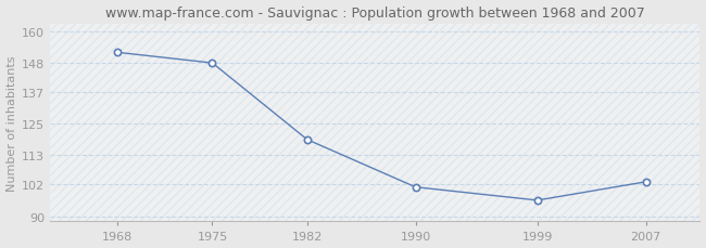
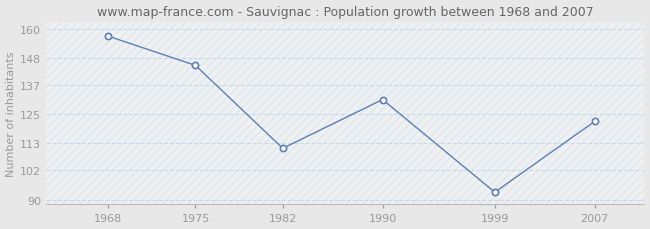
1968: 152 -> 157
1975: 148 -> 145
1982: 119 -> 111
1990: 101 -> 131
1999: 96 -> 93
2007: 103 -> 122
